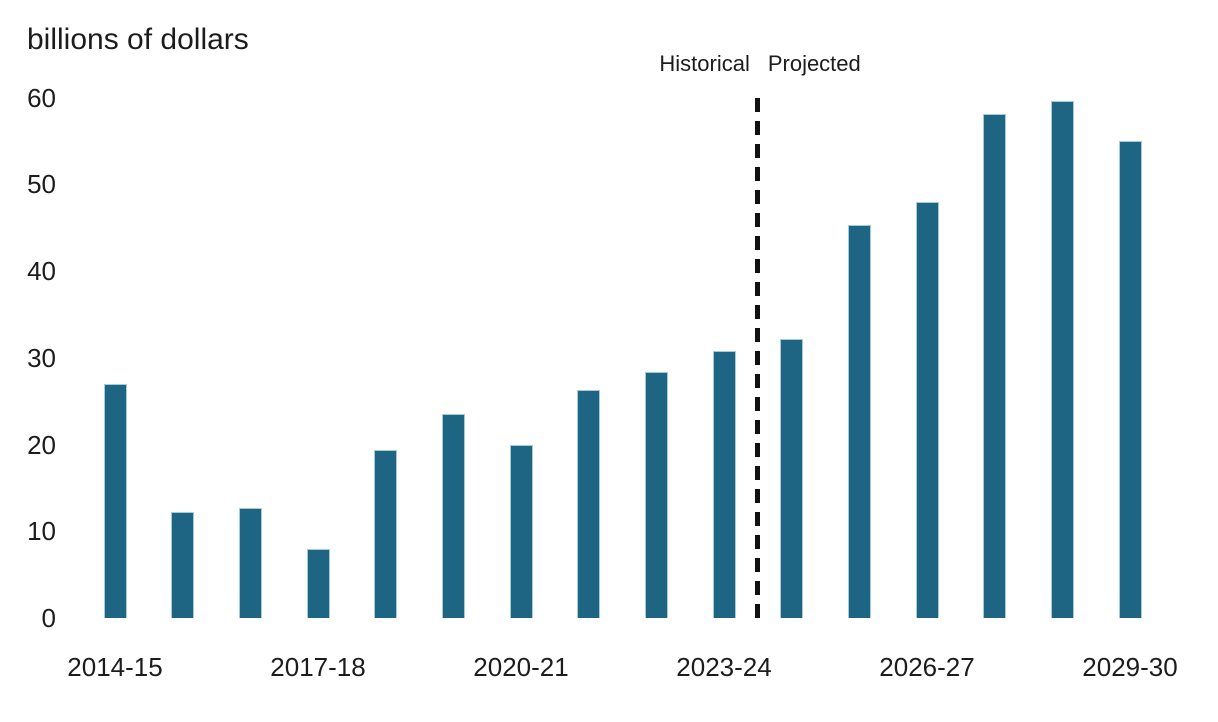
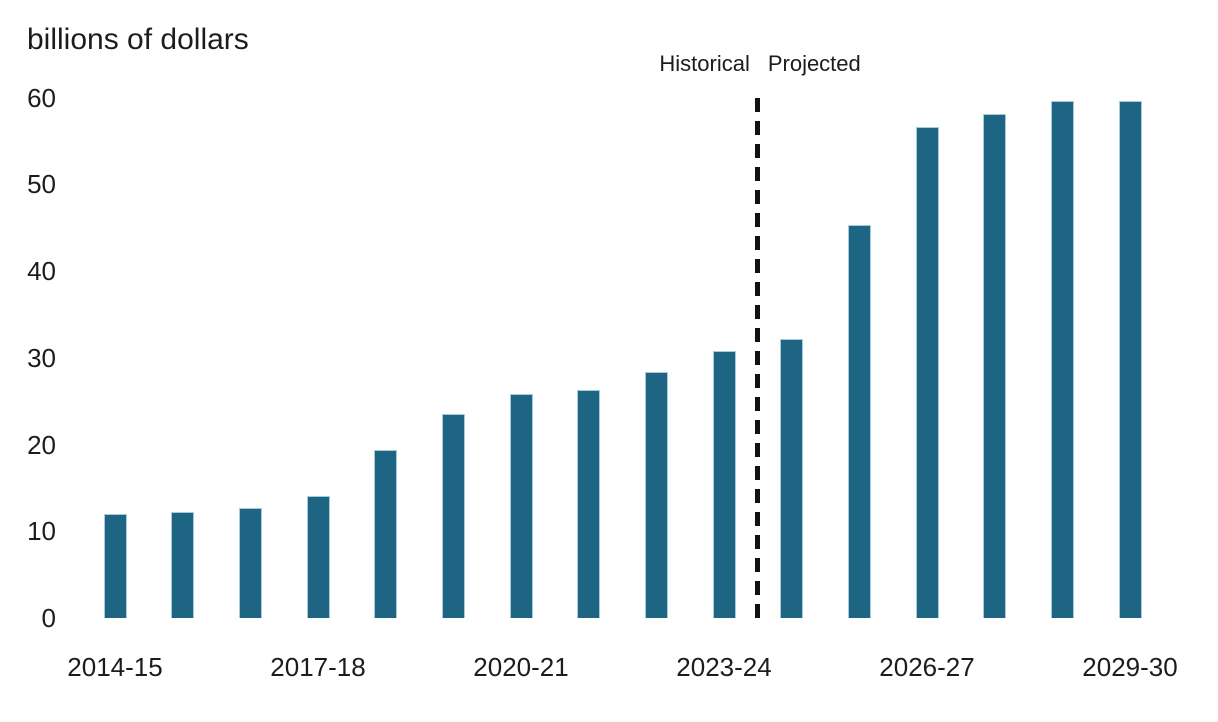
2014-15: 27 -> 12
2017-18: 8 -> 14
2020-21: 20 -> 26
2026-27: 48 -> 57
2029-30: 55 -> 60
